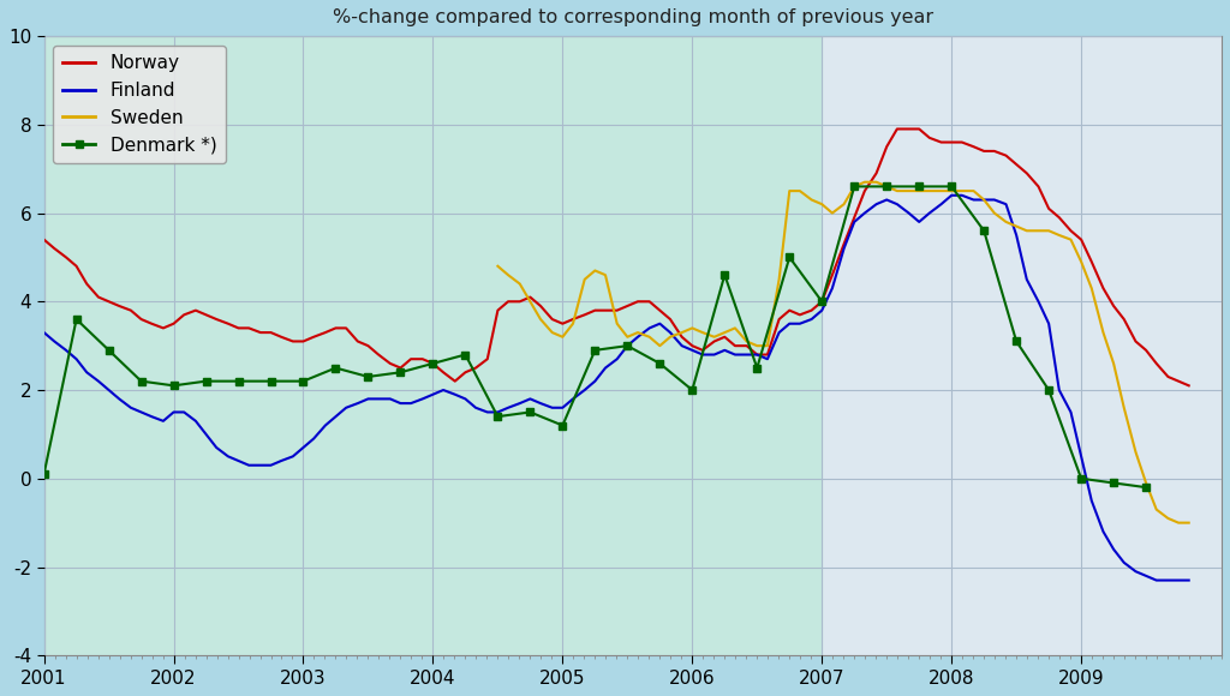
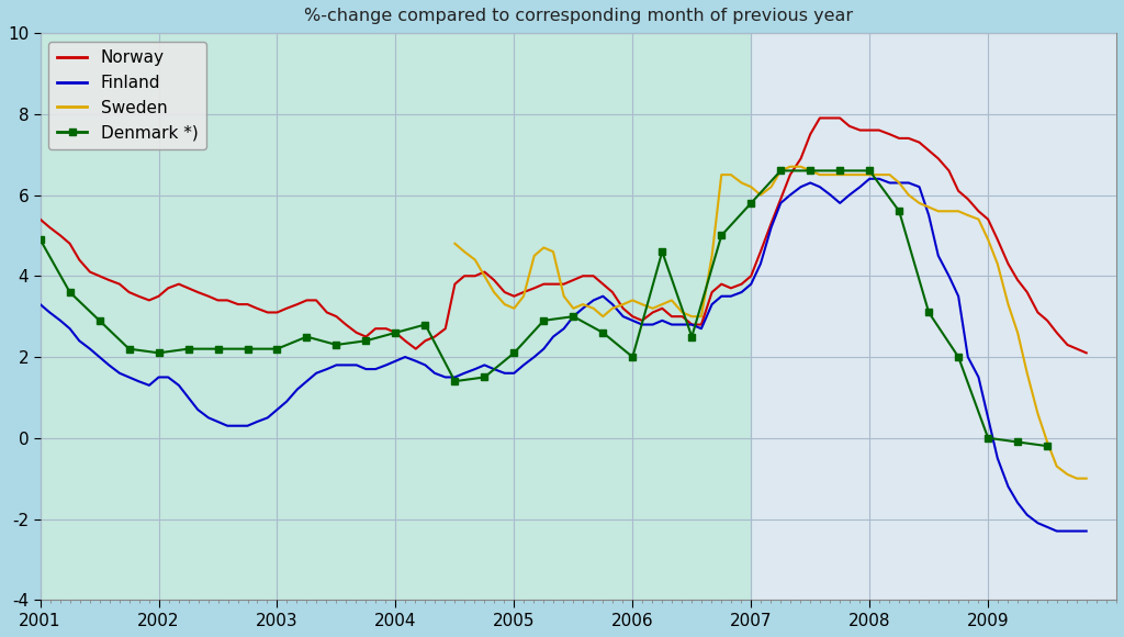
Denmark *)/2001: 0.1 -> 4.9
Denmark *)/2005: 1.2 -> 2.1
Denmark *)/2007: 4.0 -> 5.8
